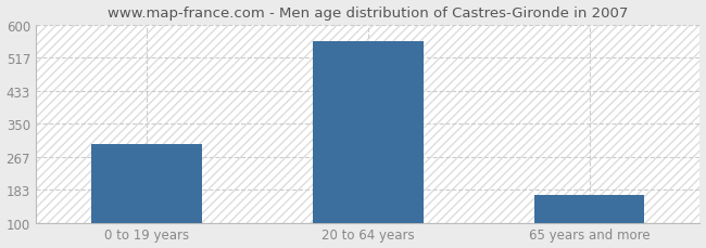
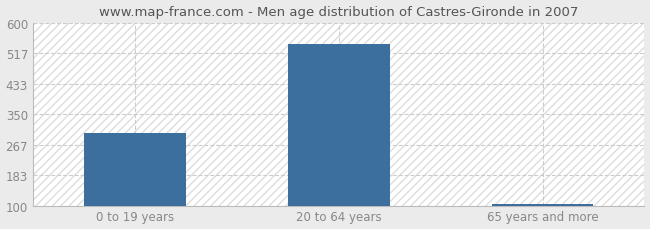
20 to 64 years: 560 -> 543
65 years and more: 170 -> 103
